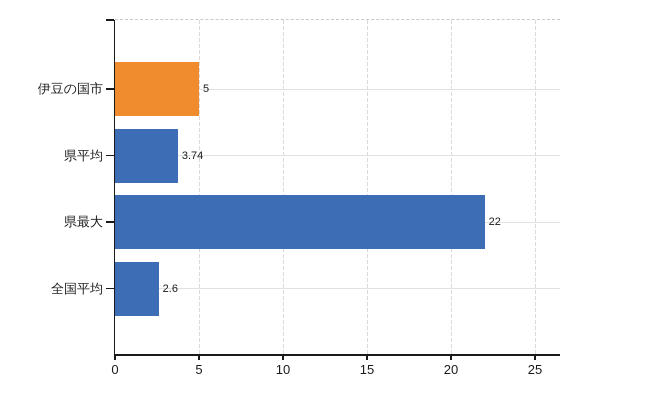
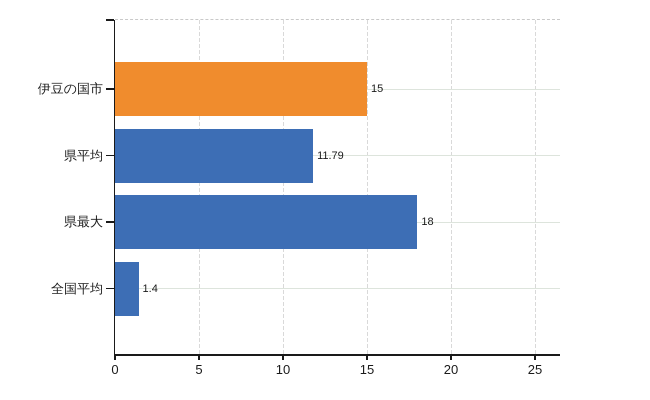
伊豆の国市: 5 -> 15
県平均: 3.74 -> 11.79
県最大: 22 -> 18
全国平均: 2.6 -> 1.4
